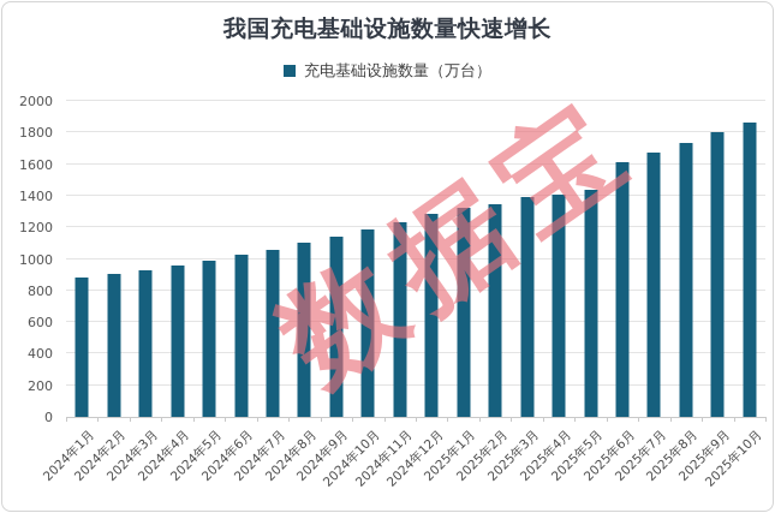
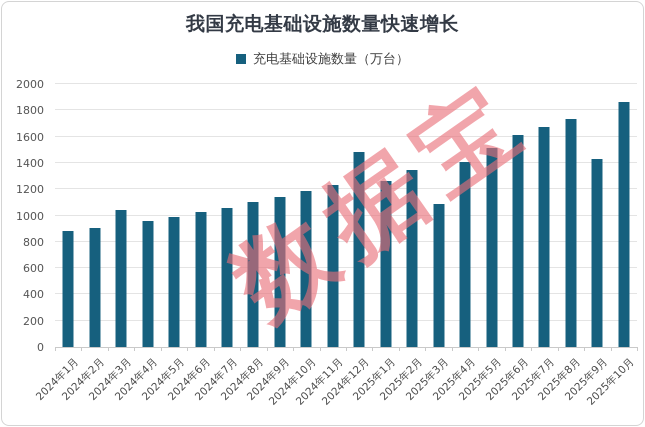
2024年3月: 930 -> 1040
2024年12月: 1280 -> 1480
2025年1月: 1320 -> 1260
2025年3月: 1390 -> 1090
2025年5月: 1440 -> 1510
2025年9月: 1810 -> 1430
